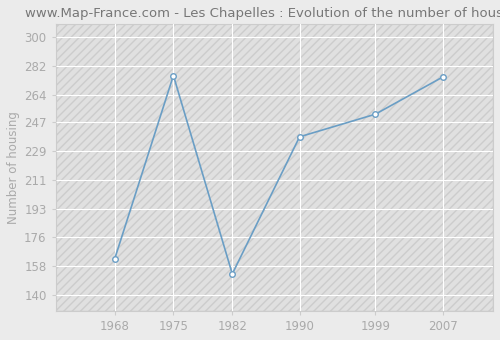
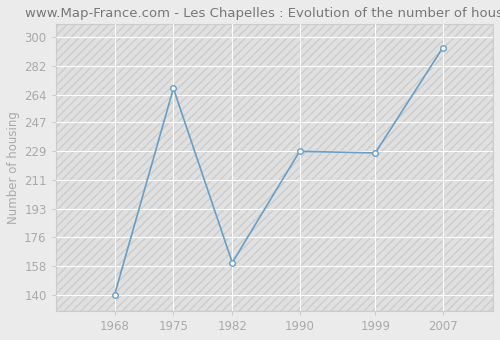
1968: 162 -> 140
1975: 276 -> 268
1982: 153 -> 160
1990: 238 -> 229
1999: 252 -> 228
2007: 275 -> 293
